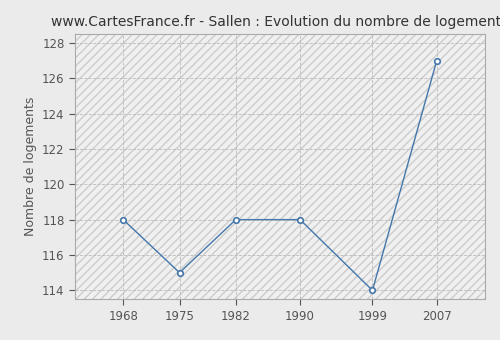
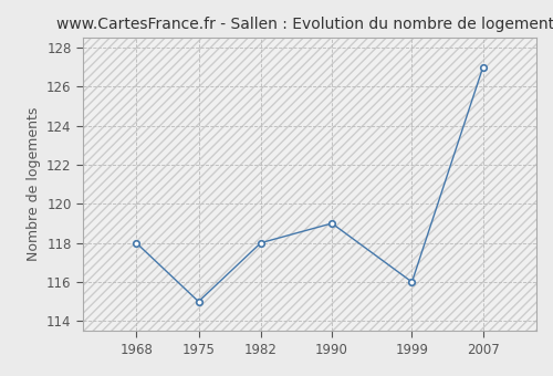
1990: 118 -> 119
1999: 114 -> 116
